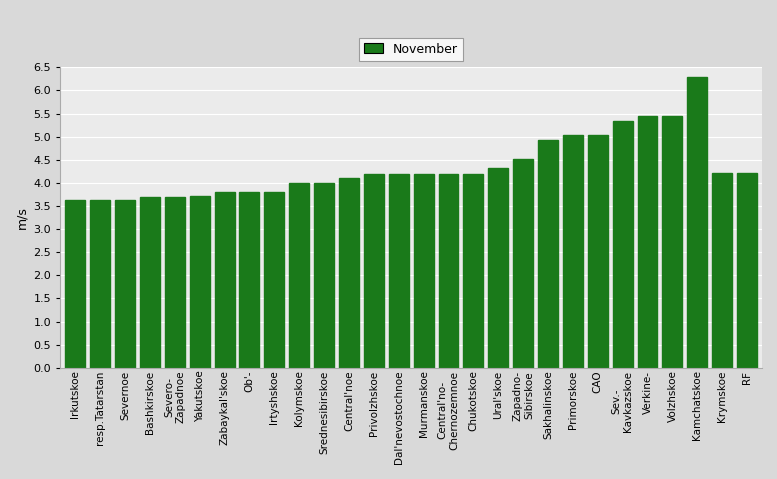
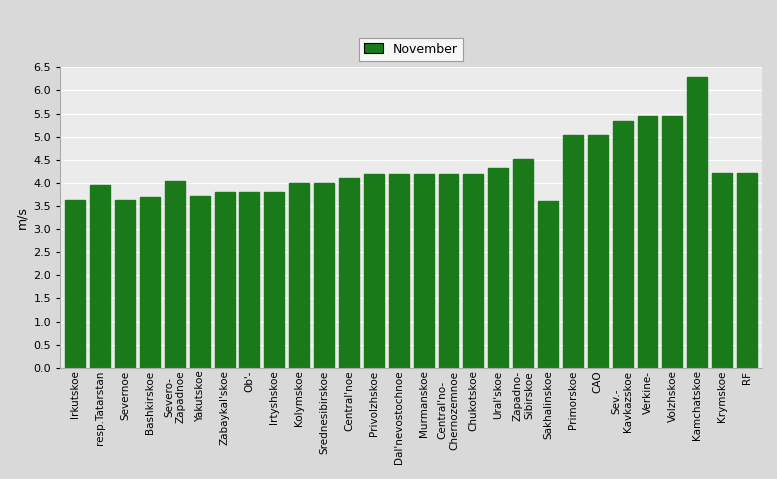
resp.Tatarstan: 3.62 -> 3.95
Severo- Zapadnoe: 3.70 -> 4.05
Sakhalinskoe: 4.93 -> 3.60
